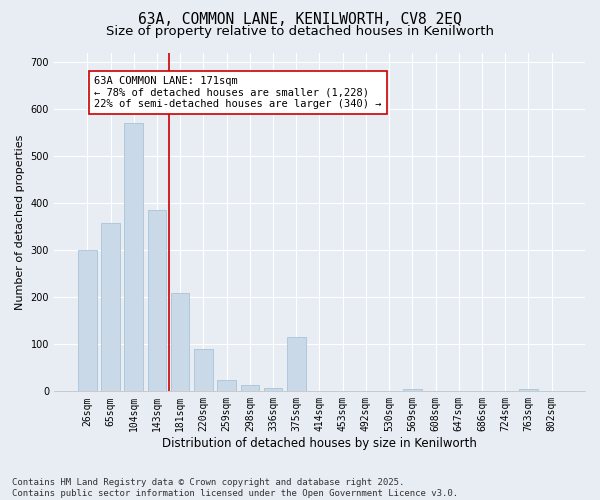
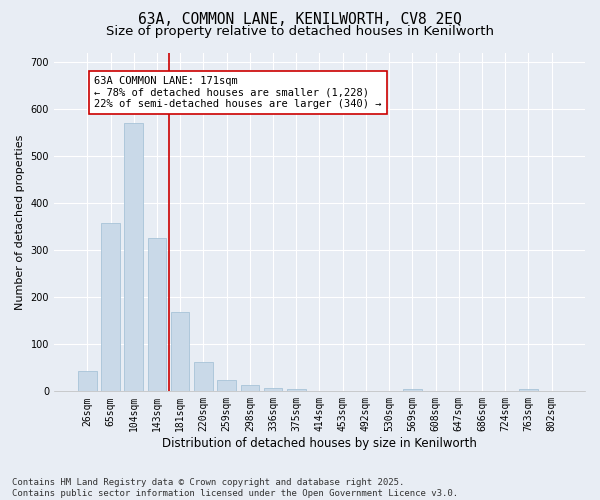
26sqm: 300 -> 43
143sqm: 385 -> 325
181sqm: 210 -> 168
220sqm: 90 -> 62
375sqm: 115 -> 4
